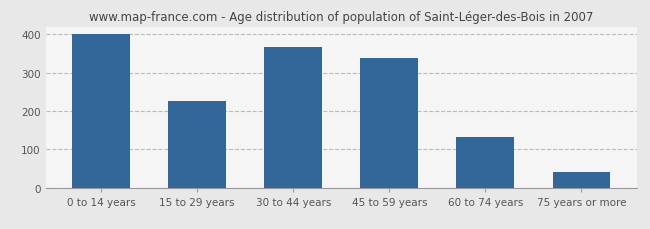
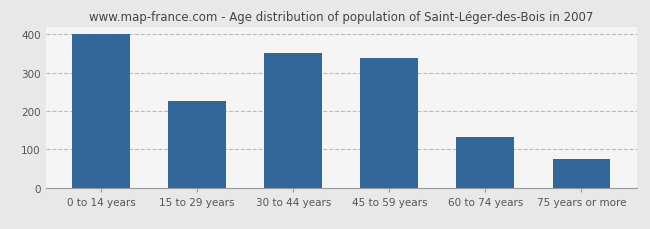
30 to 44 years: 368 -> 350
75 years or more: 40 -> 75
